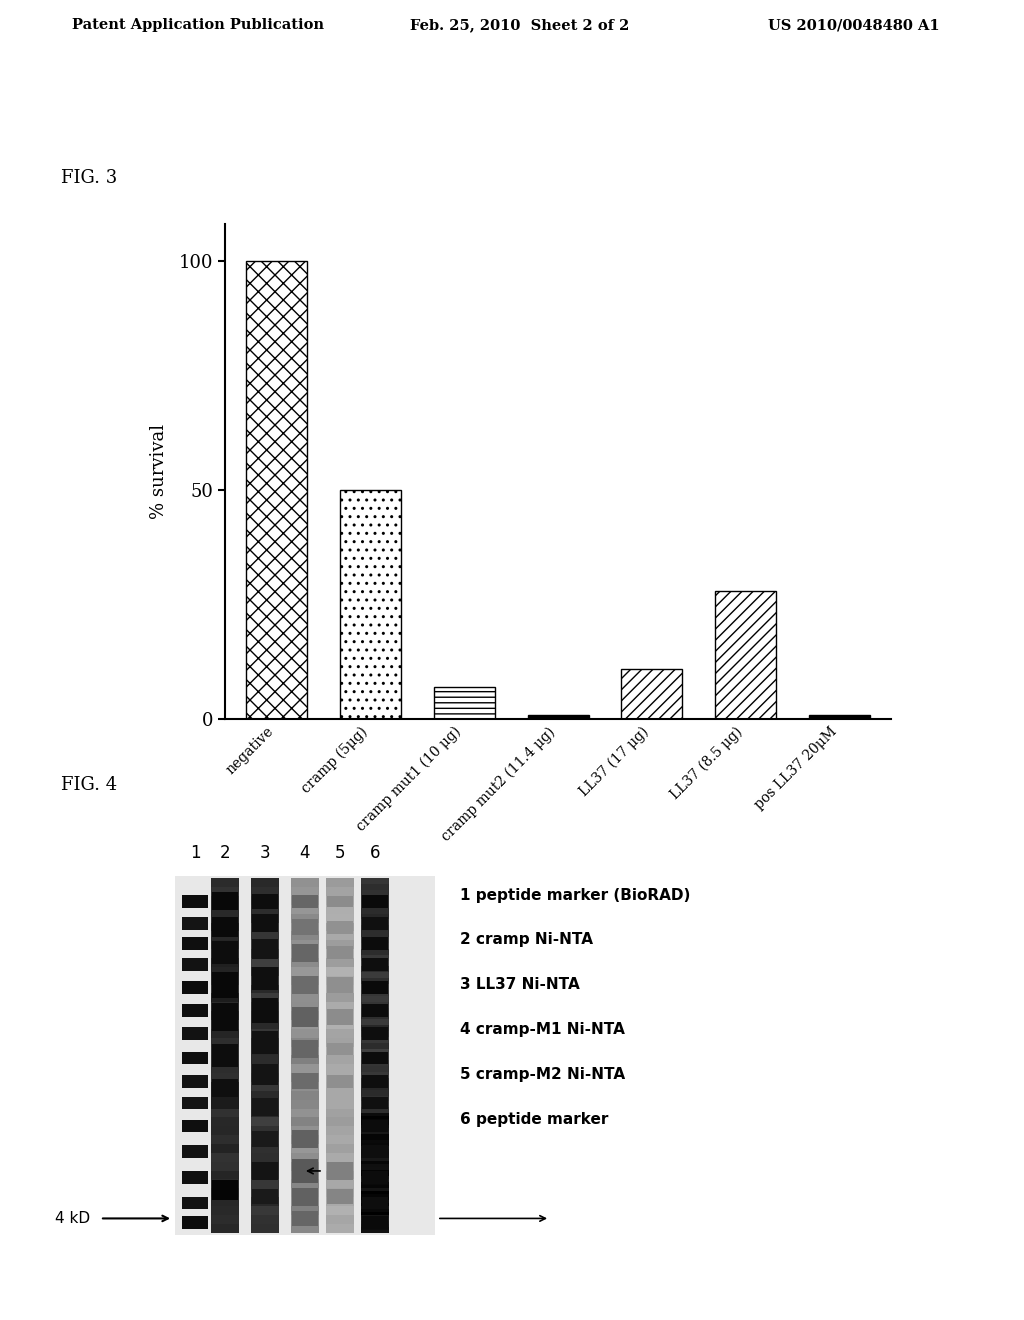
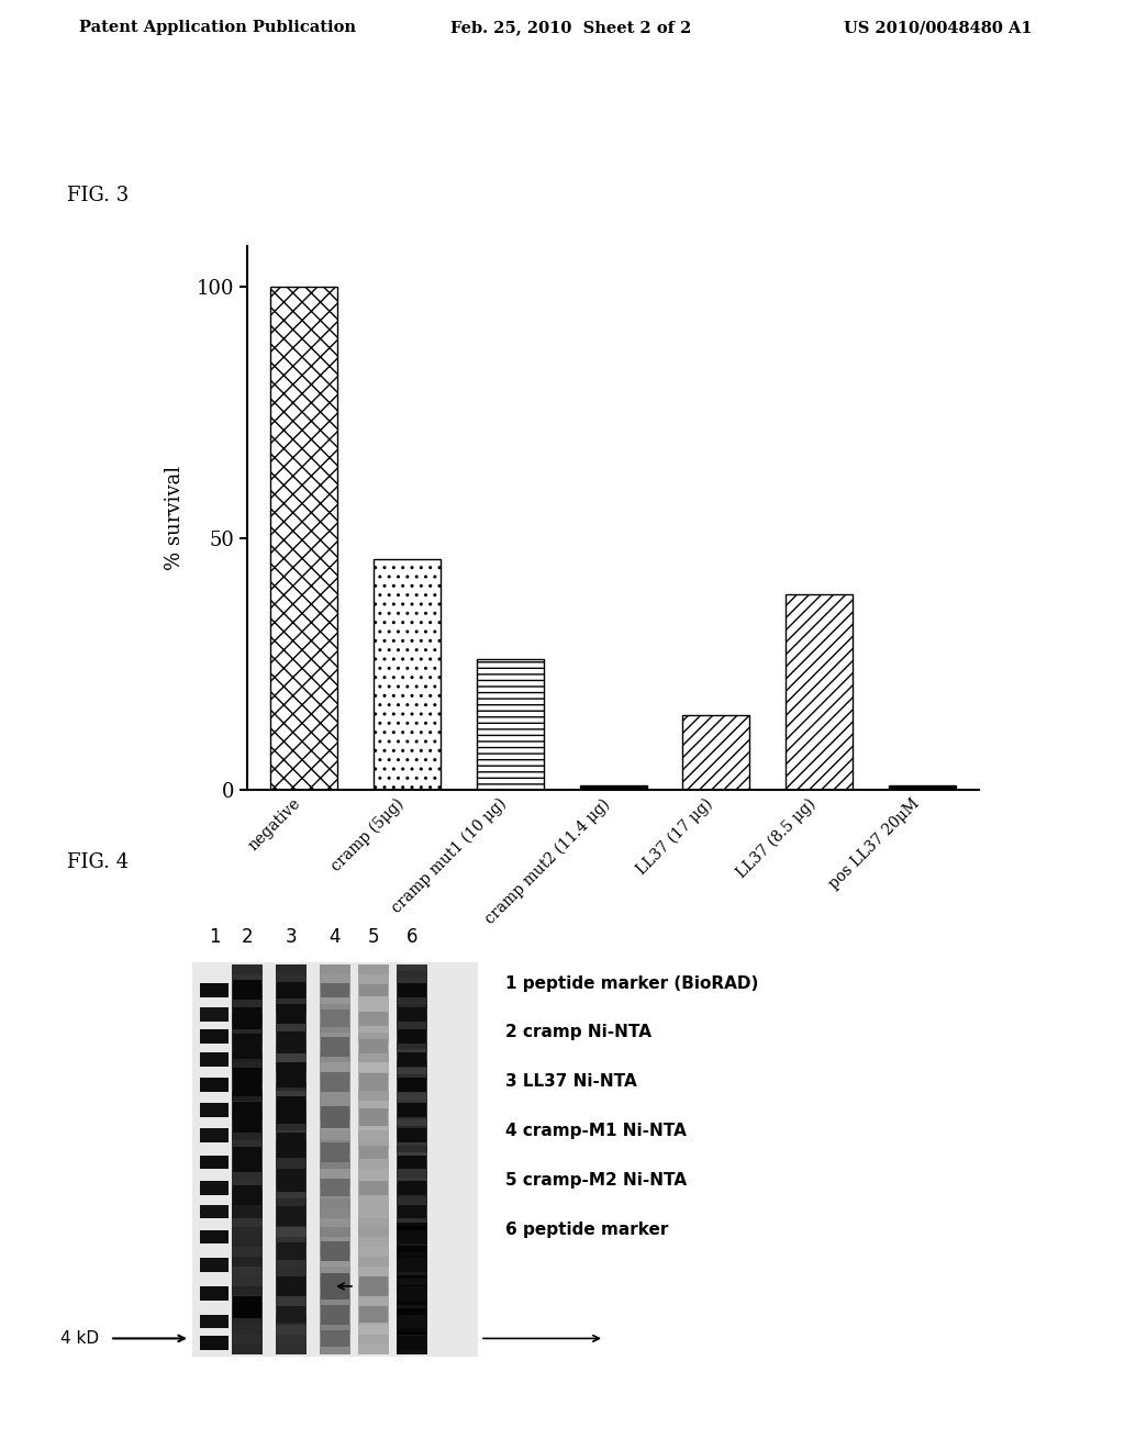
cramp (5μg): 50 -> 46
cramp mut1 (10 μg): 7 -> 26
LL37 (17 μg): 11 -> 15
LL37 (8.5 μg): 28 -> 39
